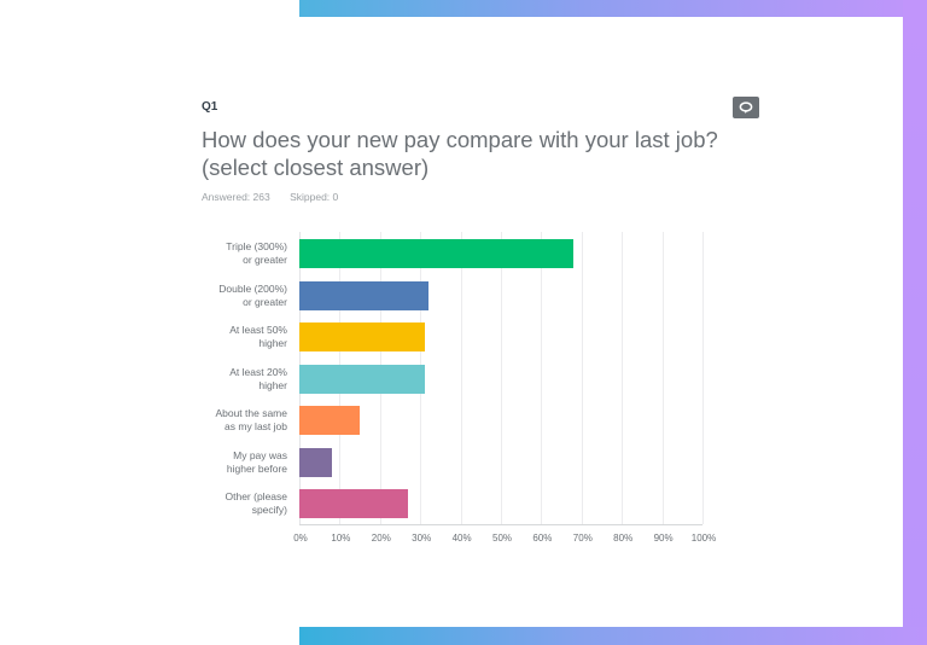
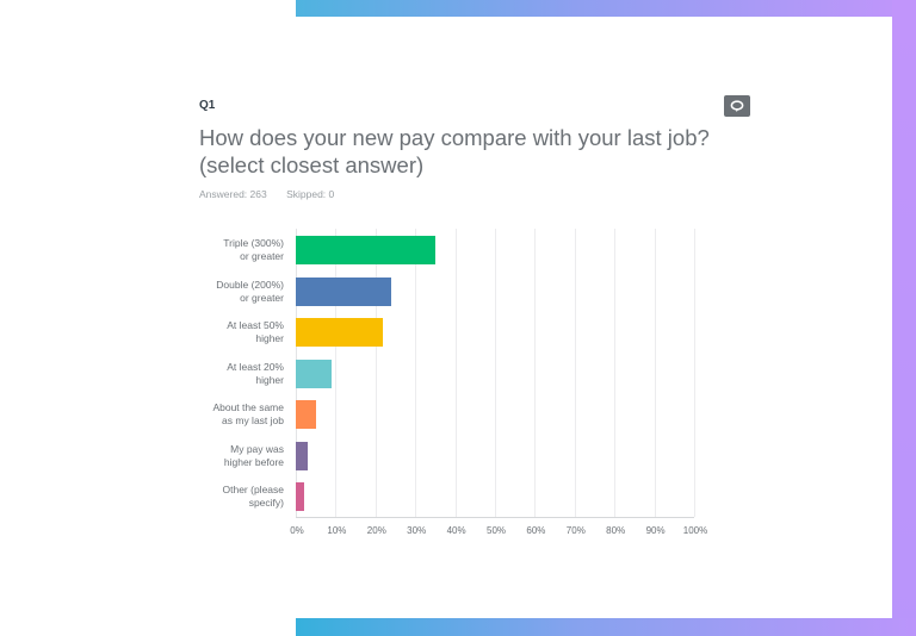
Triple (300%) or greater: 68% -> 35%
Double (200%) or greater: 32% -> 24%
At least 50% higher: 31% -> 22%
At least 20% higher: 31% -> 9%
About the same as my last job: 15% -> 5%
My pay was higher before: 8% -> 3%
Other (please specify): 27% -> 2%
